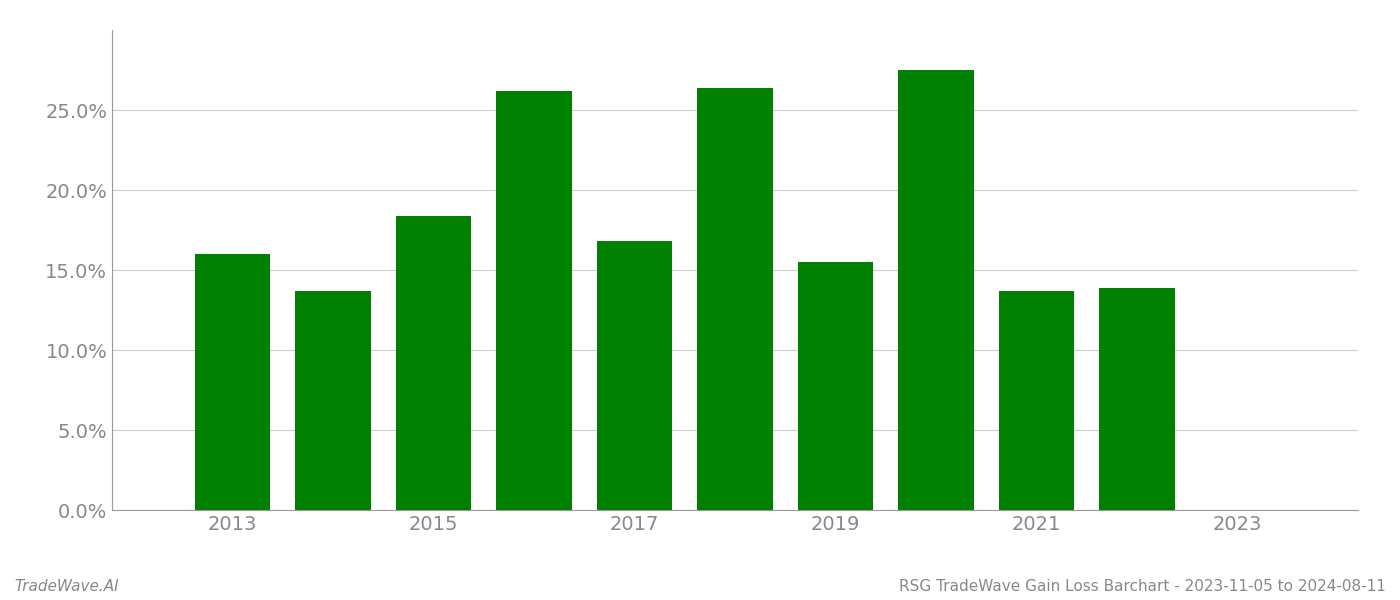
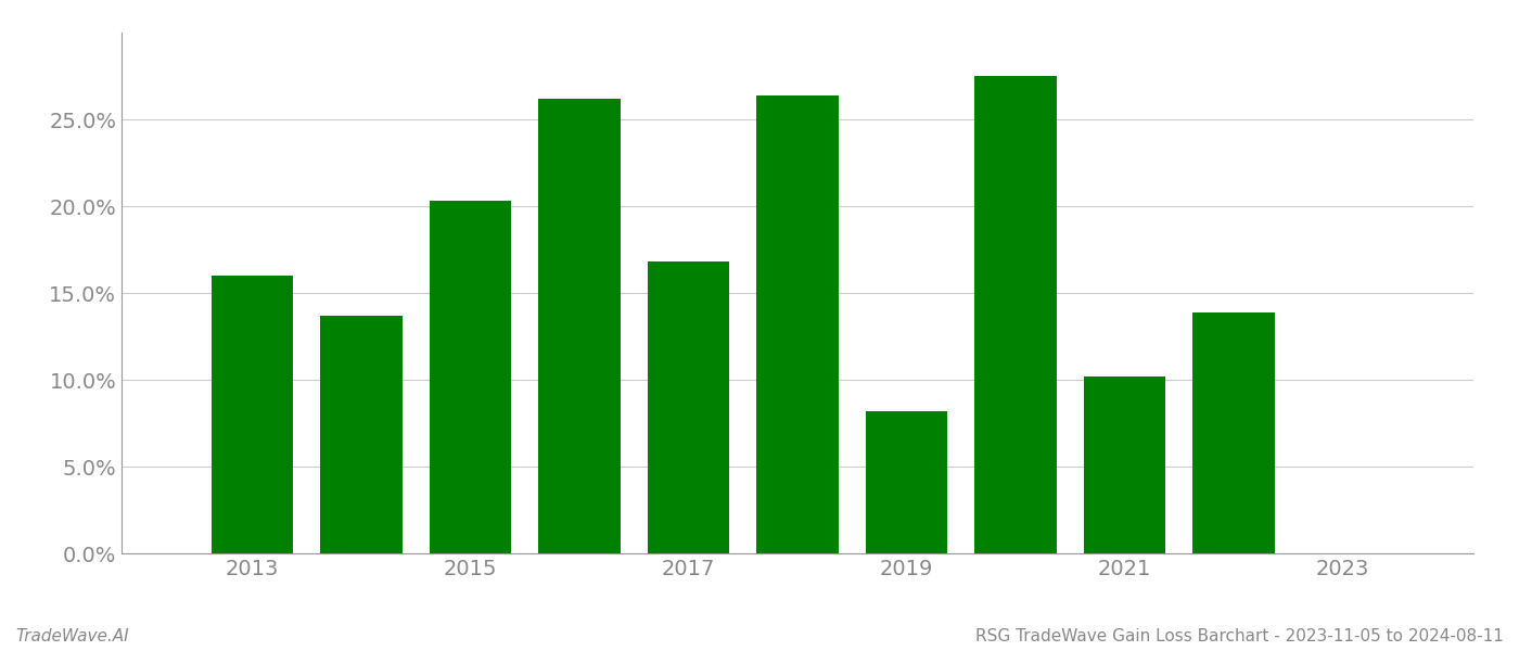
2015: 18.4% -> 20.3%
2019: 15.5% -> 8.2%
2021: 13.7% -> 10.2%
